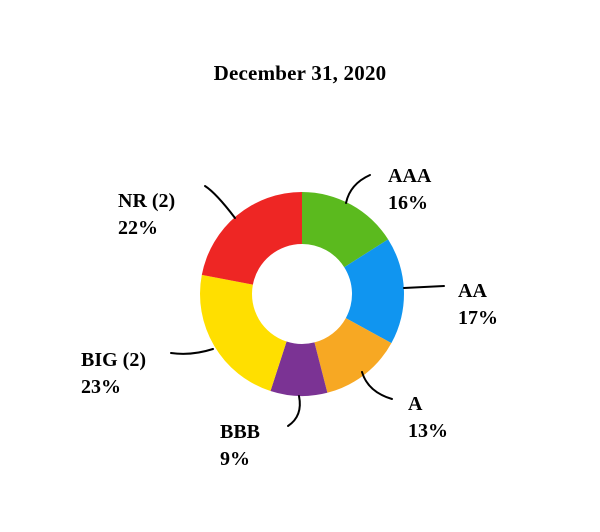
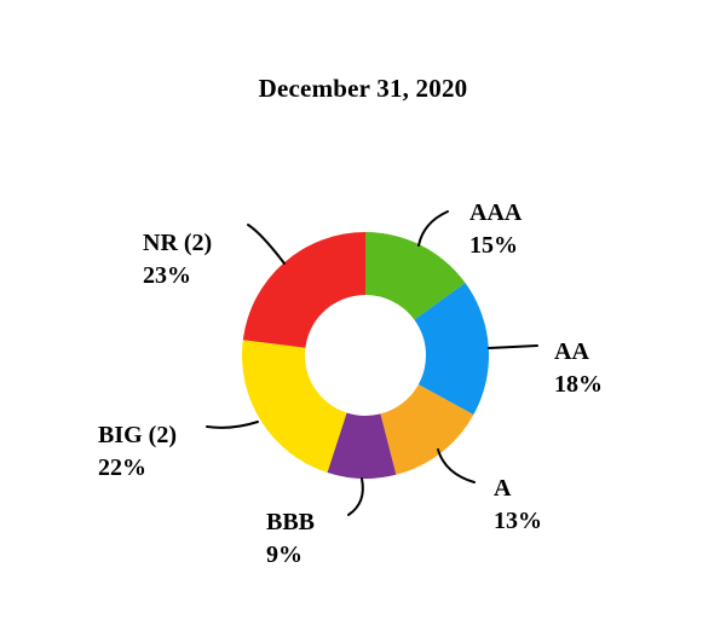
AAA: 16% -> 15%
AA: 17% -> 18%
BIG (2): 23% -> 22%
NR (2): 22% -> 23%
